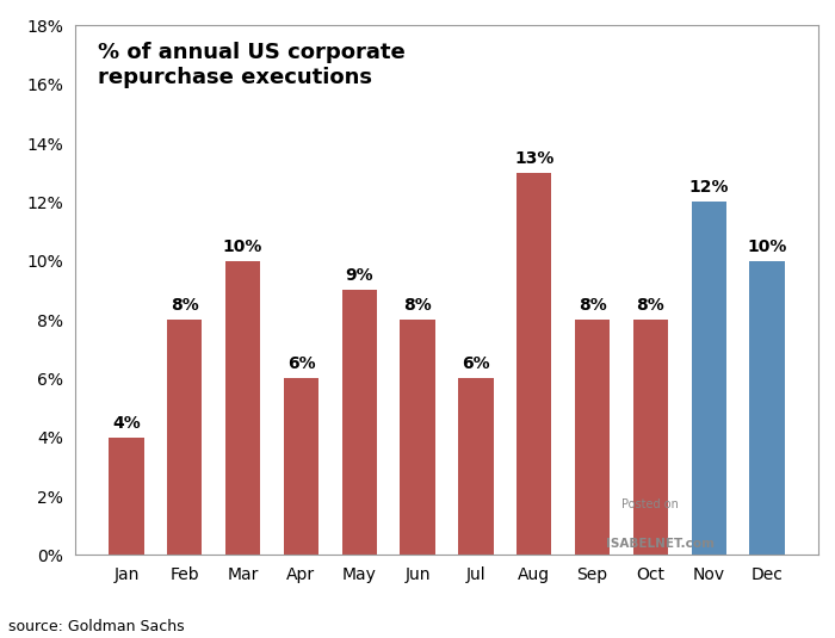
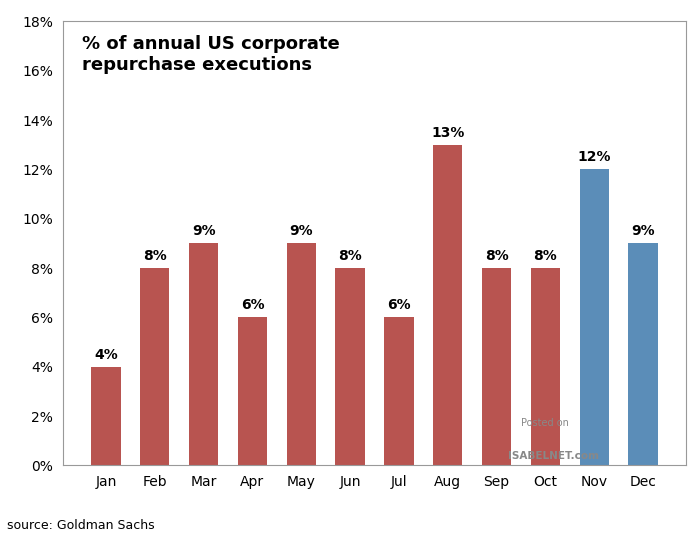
Mar: 10% -> 9%
Dec: 10% -> 9%
